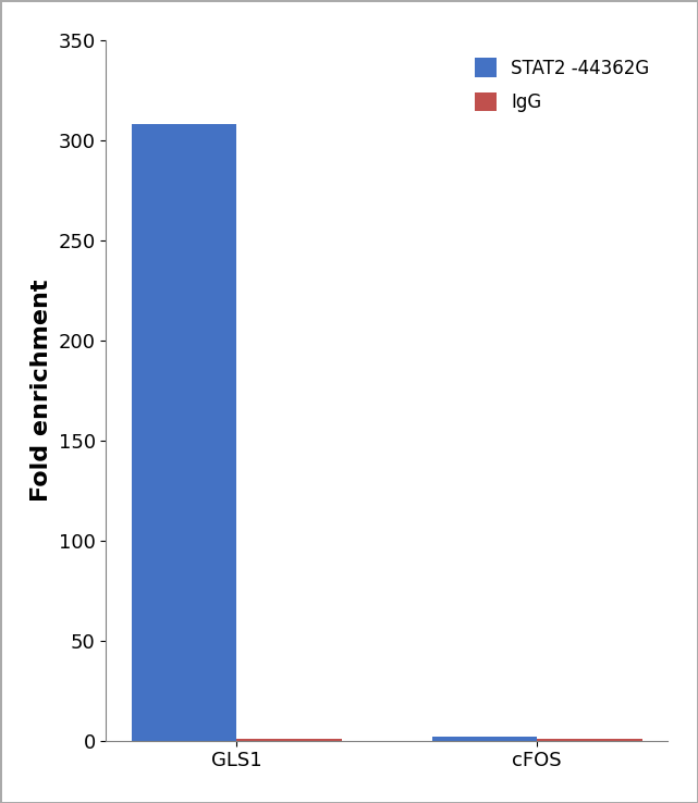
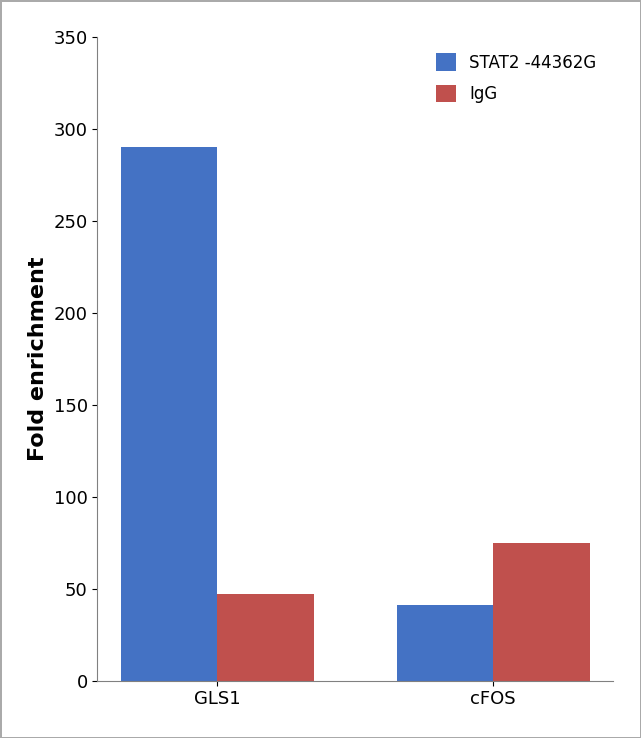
STAT2 -44362G/GLS1: 308 -> 290
IgG/GLS1: 1 -> 47
STAT2 -44362G/cFOS: 2 -> 41
IgG/cFOS: 1 -> 75
